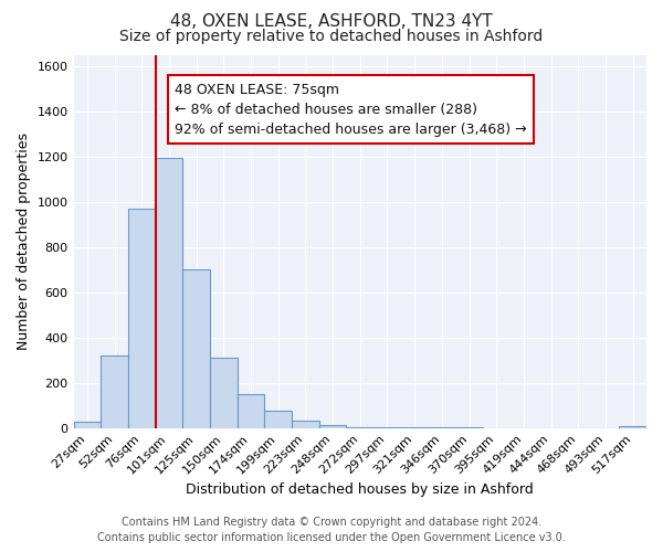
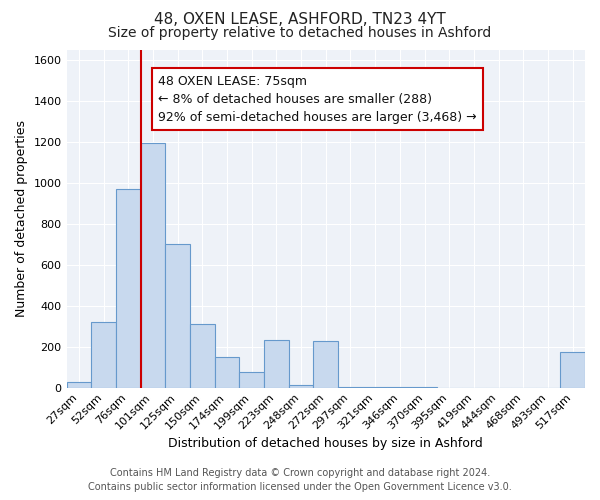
223sqm: 30 -> 235
272sqm: 5 -> 230
517sqm: 10 -> 175
